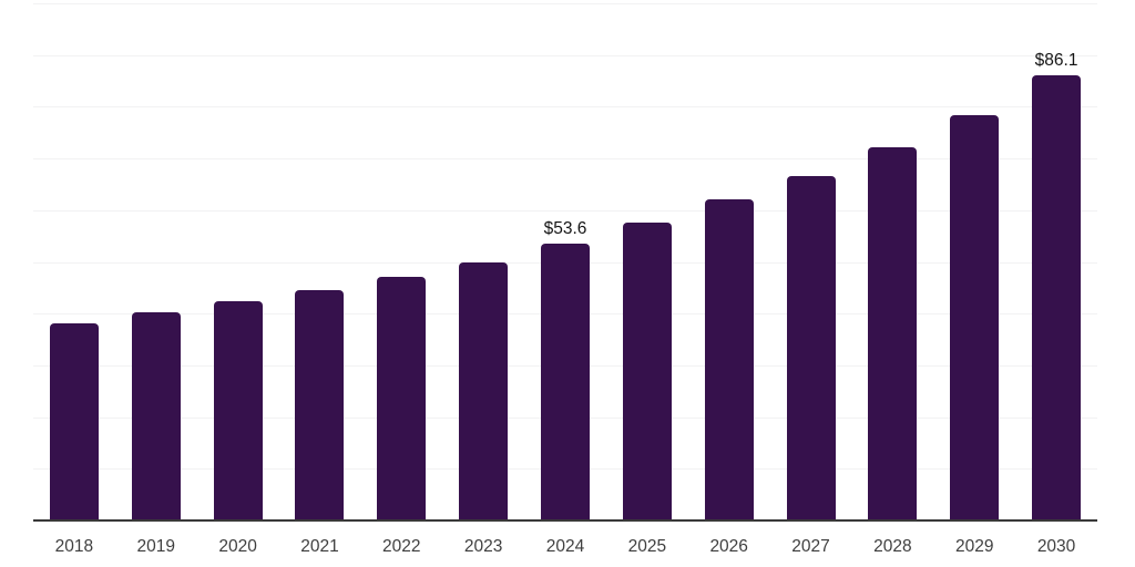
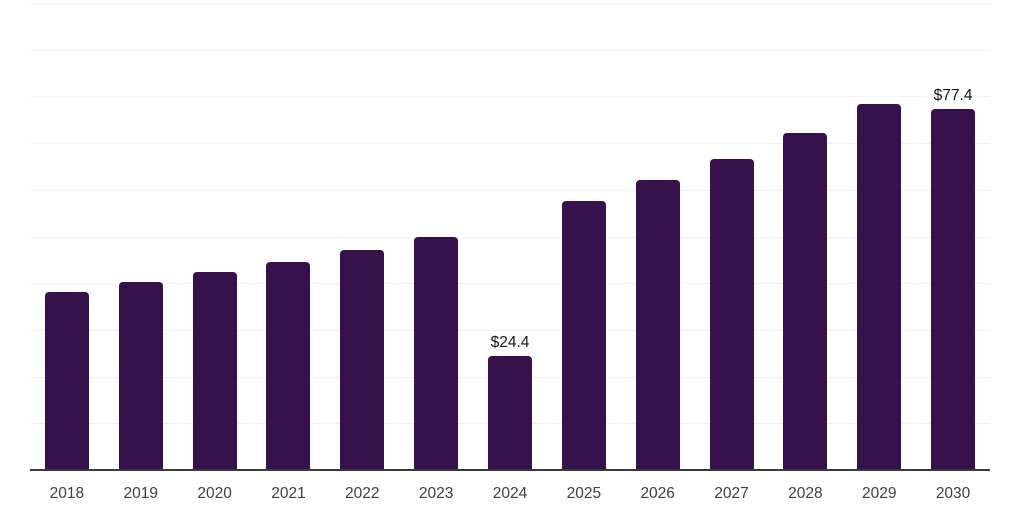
2024: $53.6 -> $24.4
2030: $86.1 -> $77.4
